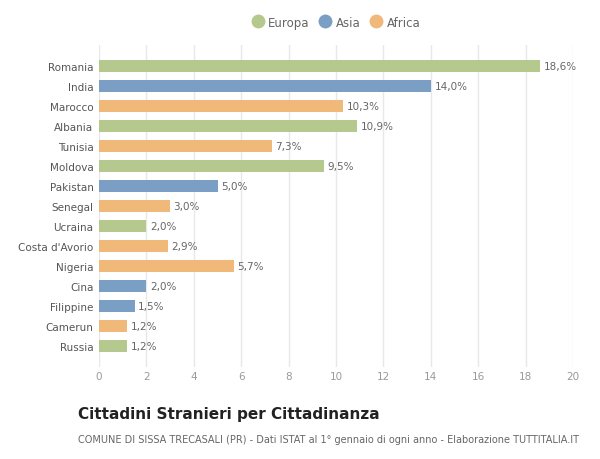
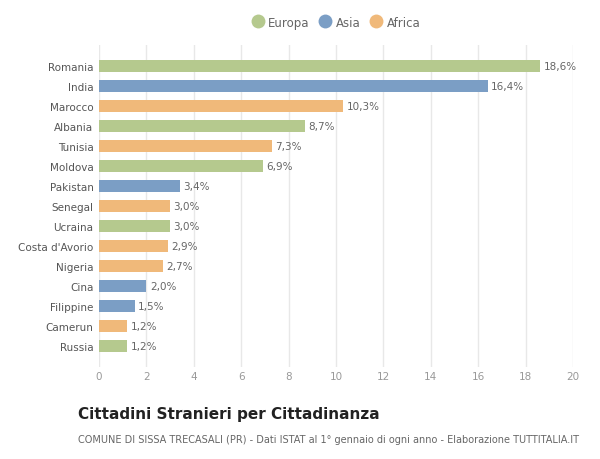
India: 14,0% -> 16,4%
Albania: 10,9% -> 8,7%
Moldova: 9,5% -> 6,9%
Pakistan: 5,0% -> 3,4%
Ucraina: 2,0% -> 3,0%
Nigeria: 5,7% -> 2,7%
